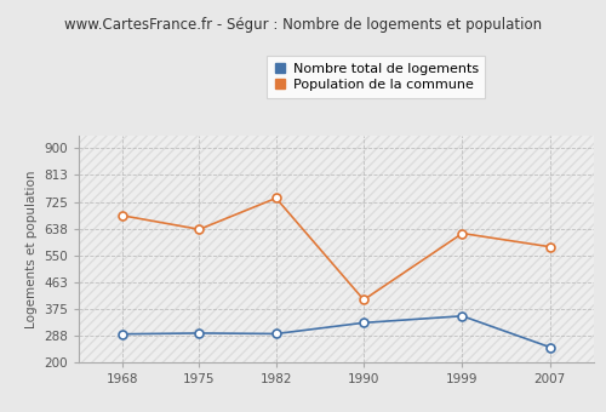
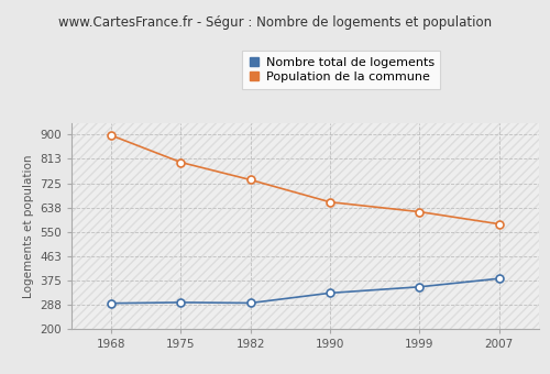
Population de la commune/1968: 680 -> 897
Population de la commune/1975: 635 -> 800
Population de la commune/1990: 405 -> 657
Nombre total de logements/2007: 250 -> 382
